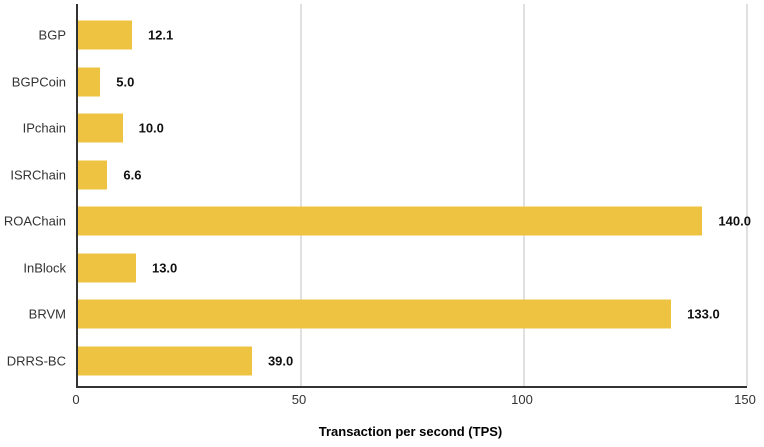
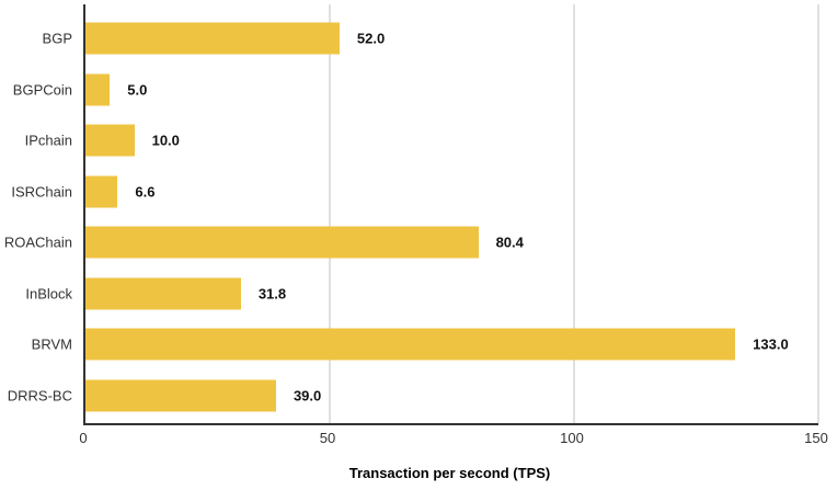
BGP: 12.1 -> 52.0
ROAChain: 140.0 -> 80.4
InBlock: 13.0 -> 31.8
